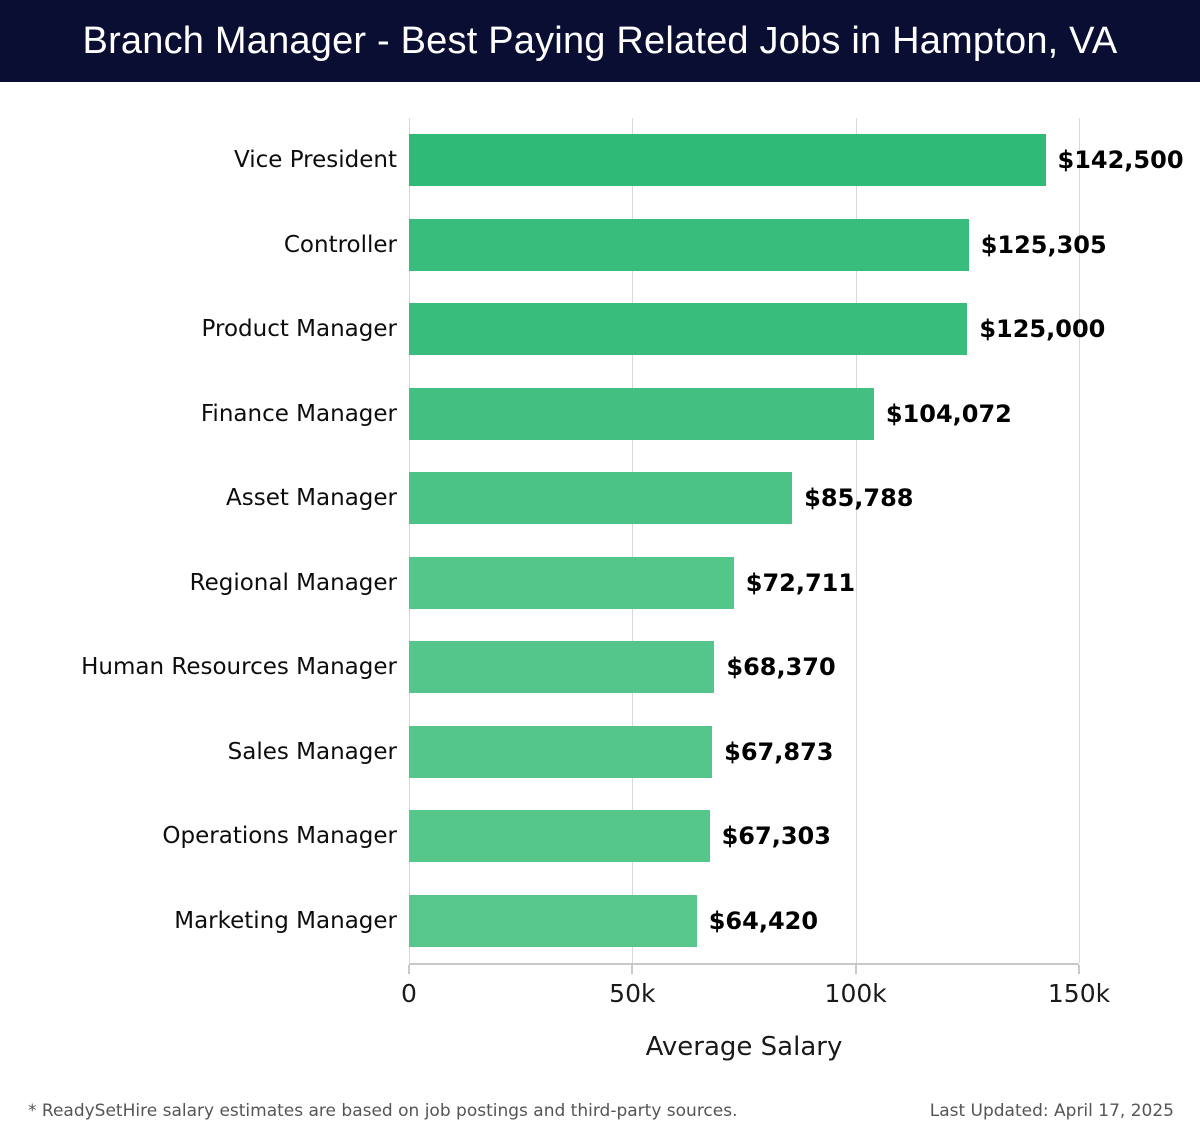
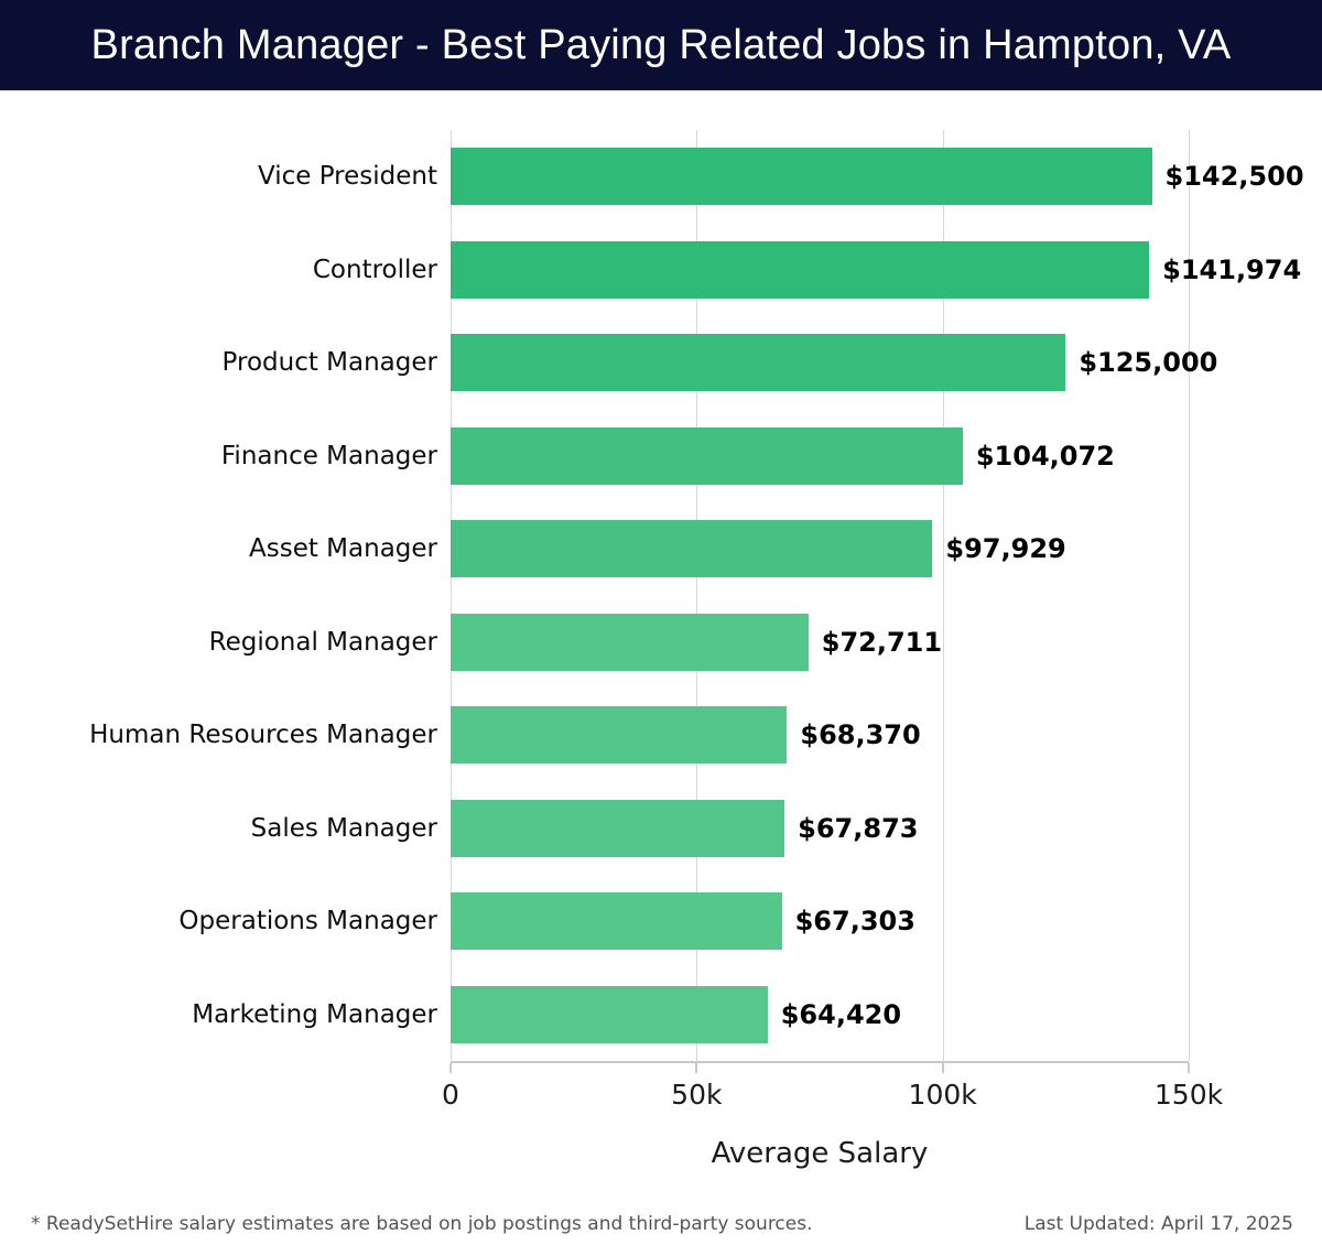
Controller: $125,305 -> $141,974
Asset Manager: $85,788 -> $97,929
